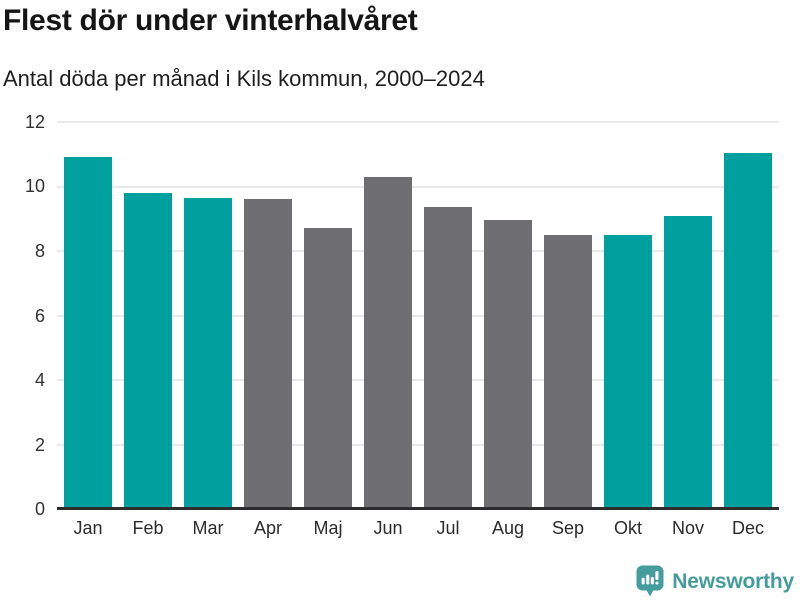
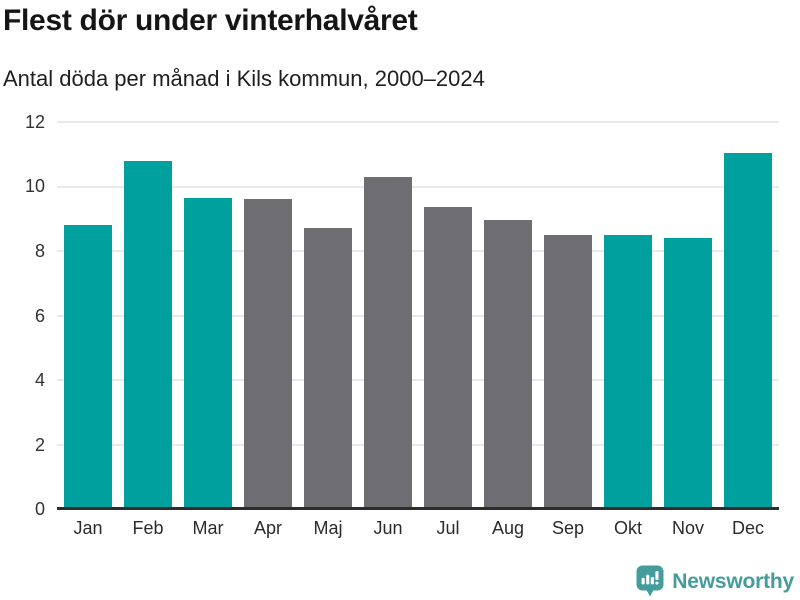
Jan: 10.9 -> 8.8
Feb: 9.8 -> 10.8
Nov: 9.1 -> 8.4
